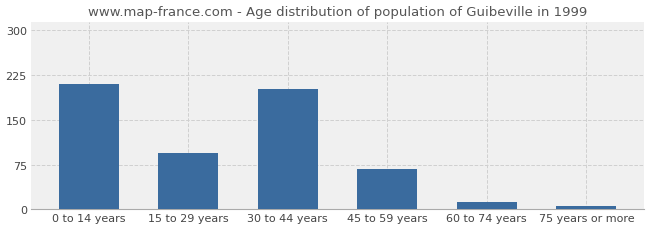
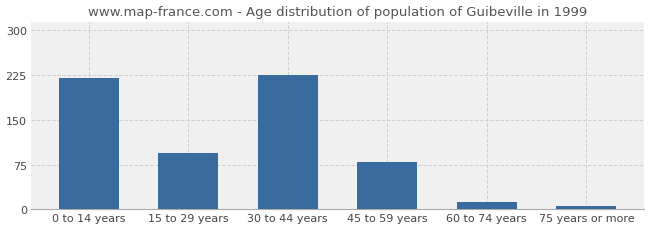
0 to 14 years: 210 -> 220
30 to 44 years: 202 -> 225
45 to 59 years: 68 -> 80
